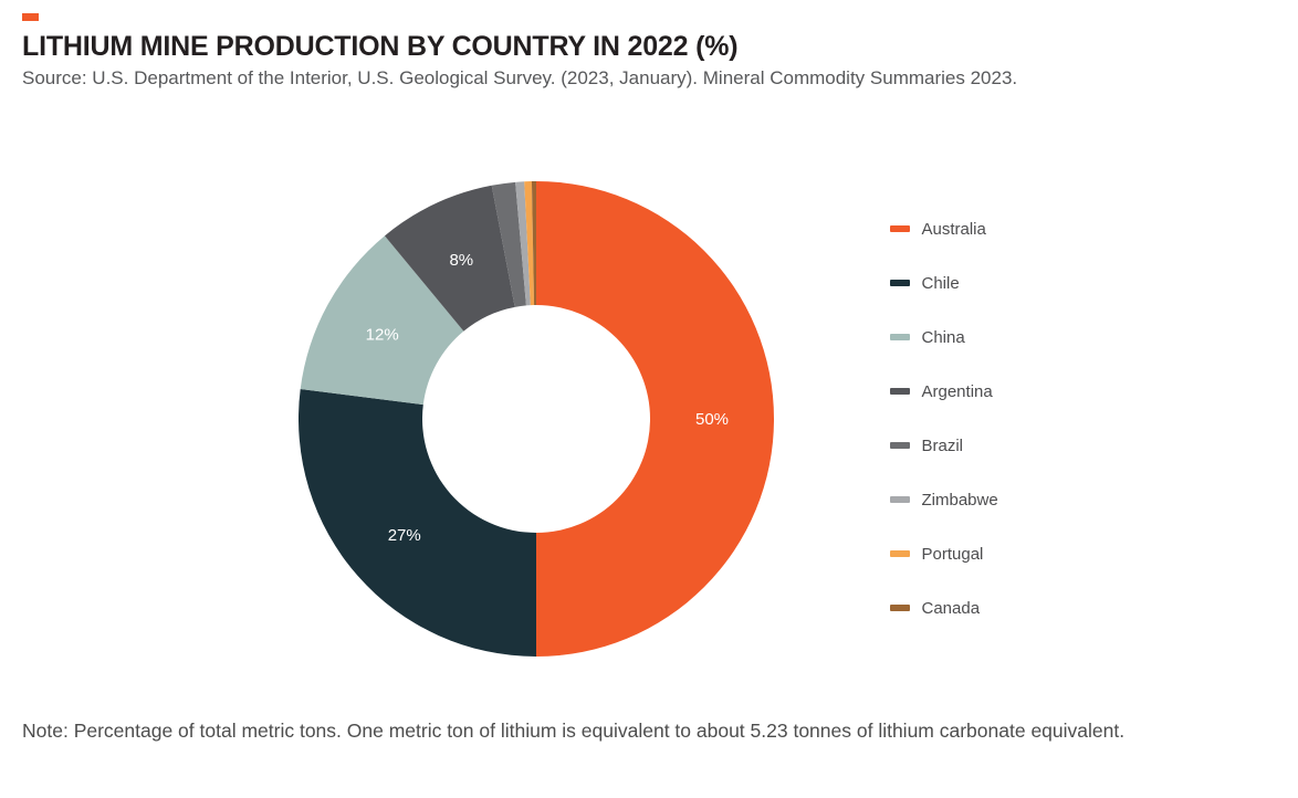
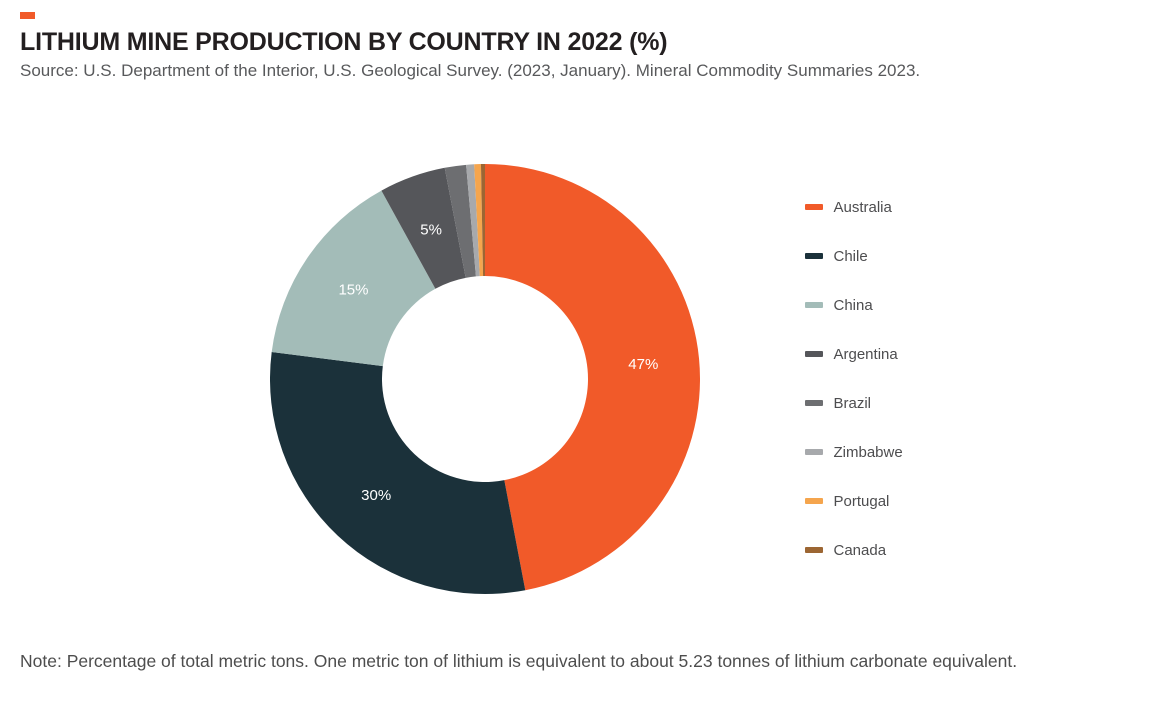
Australia: 50% -> 47%
Chile: 27% -> 30%
China: 12% -> 15%
Argentina: 8% -> 5%
